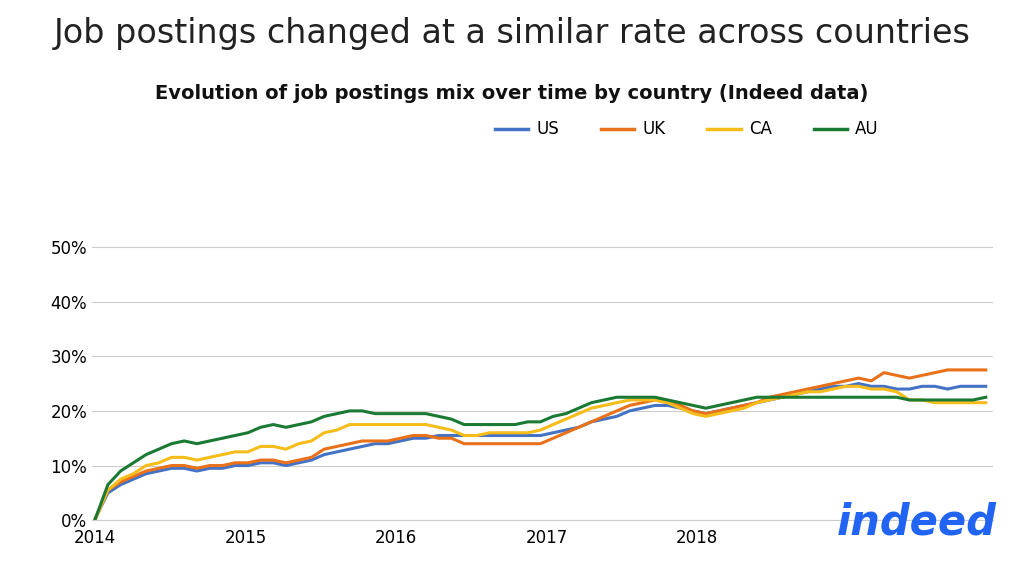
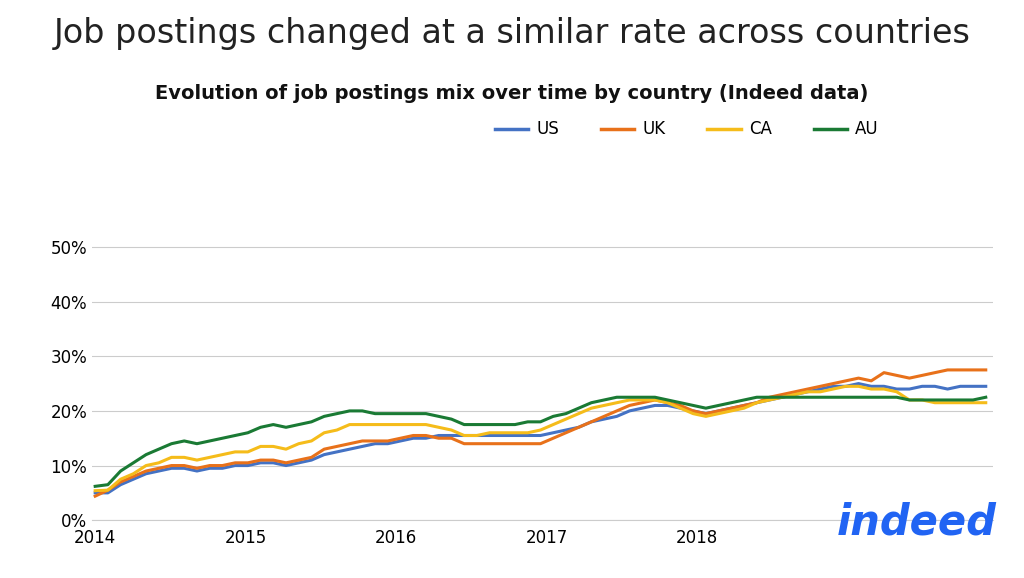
US/2014: 0.3% -> 5.0%
UK/2014: 0.2% -> 4.4%
CA/2014: 0.2% -> 5.4%
AU/2014: 0.2% -> 6.2%
